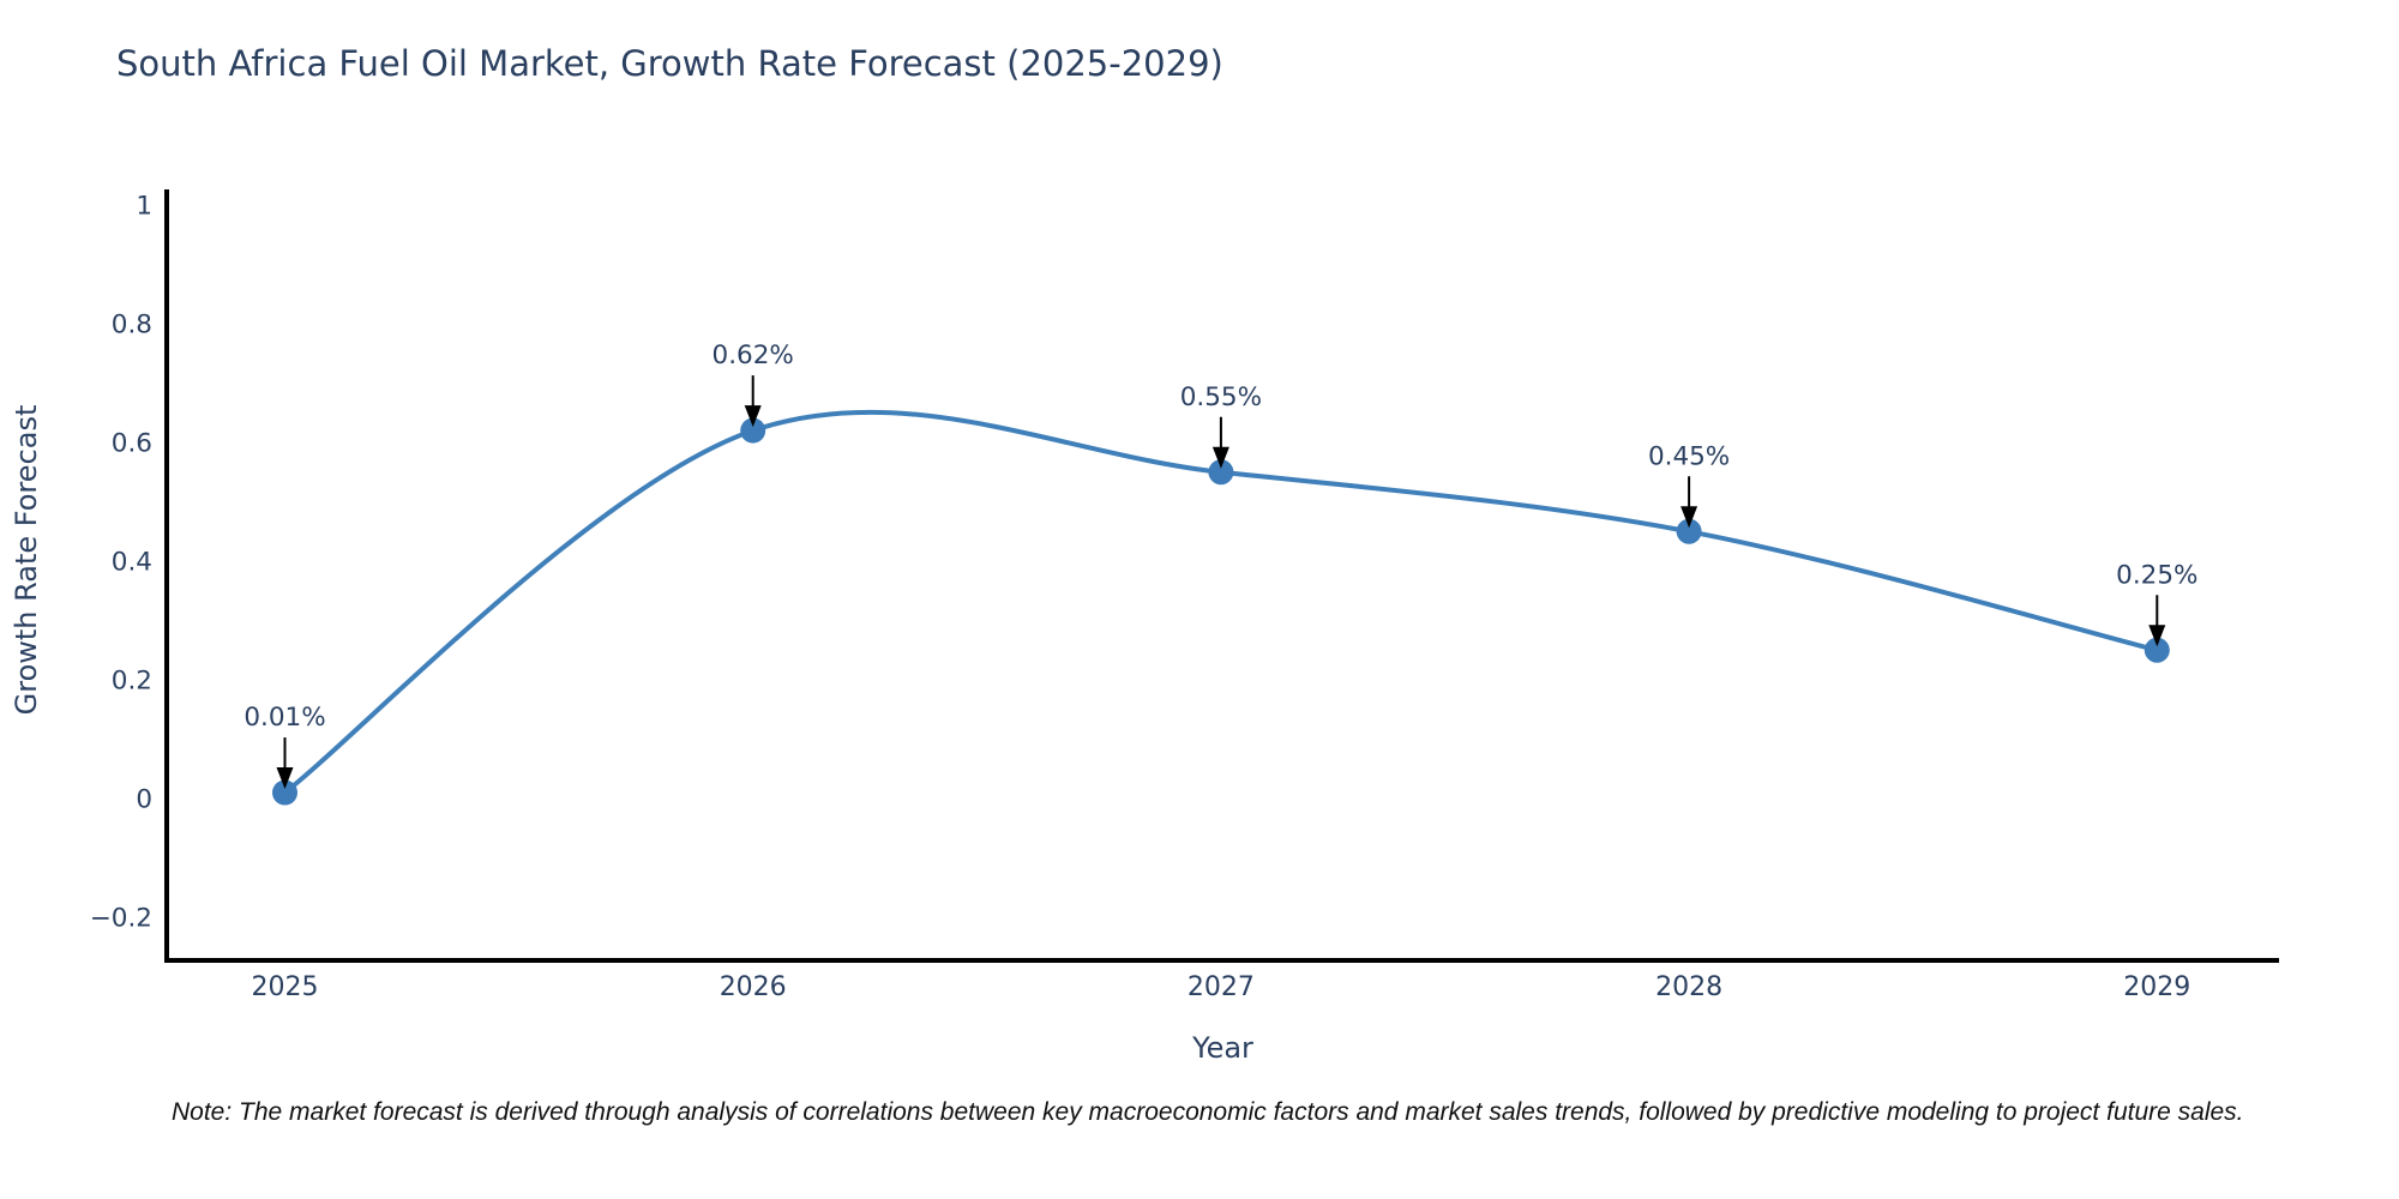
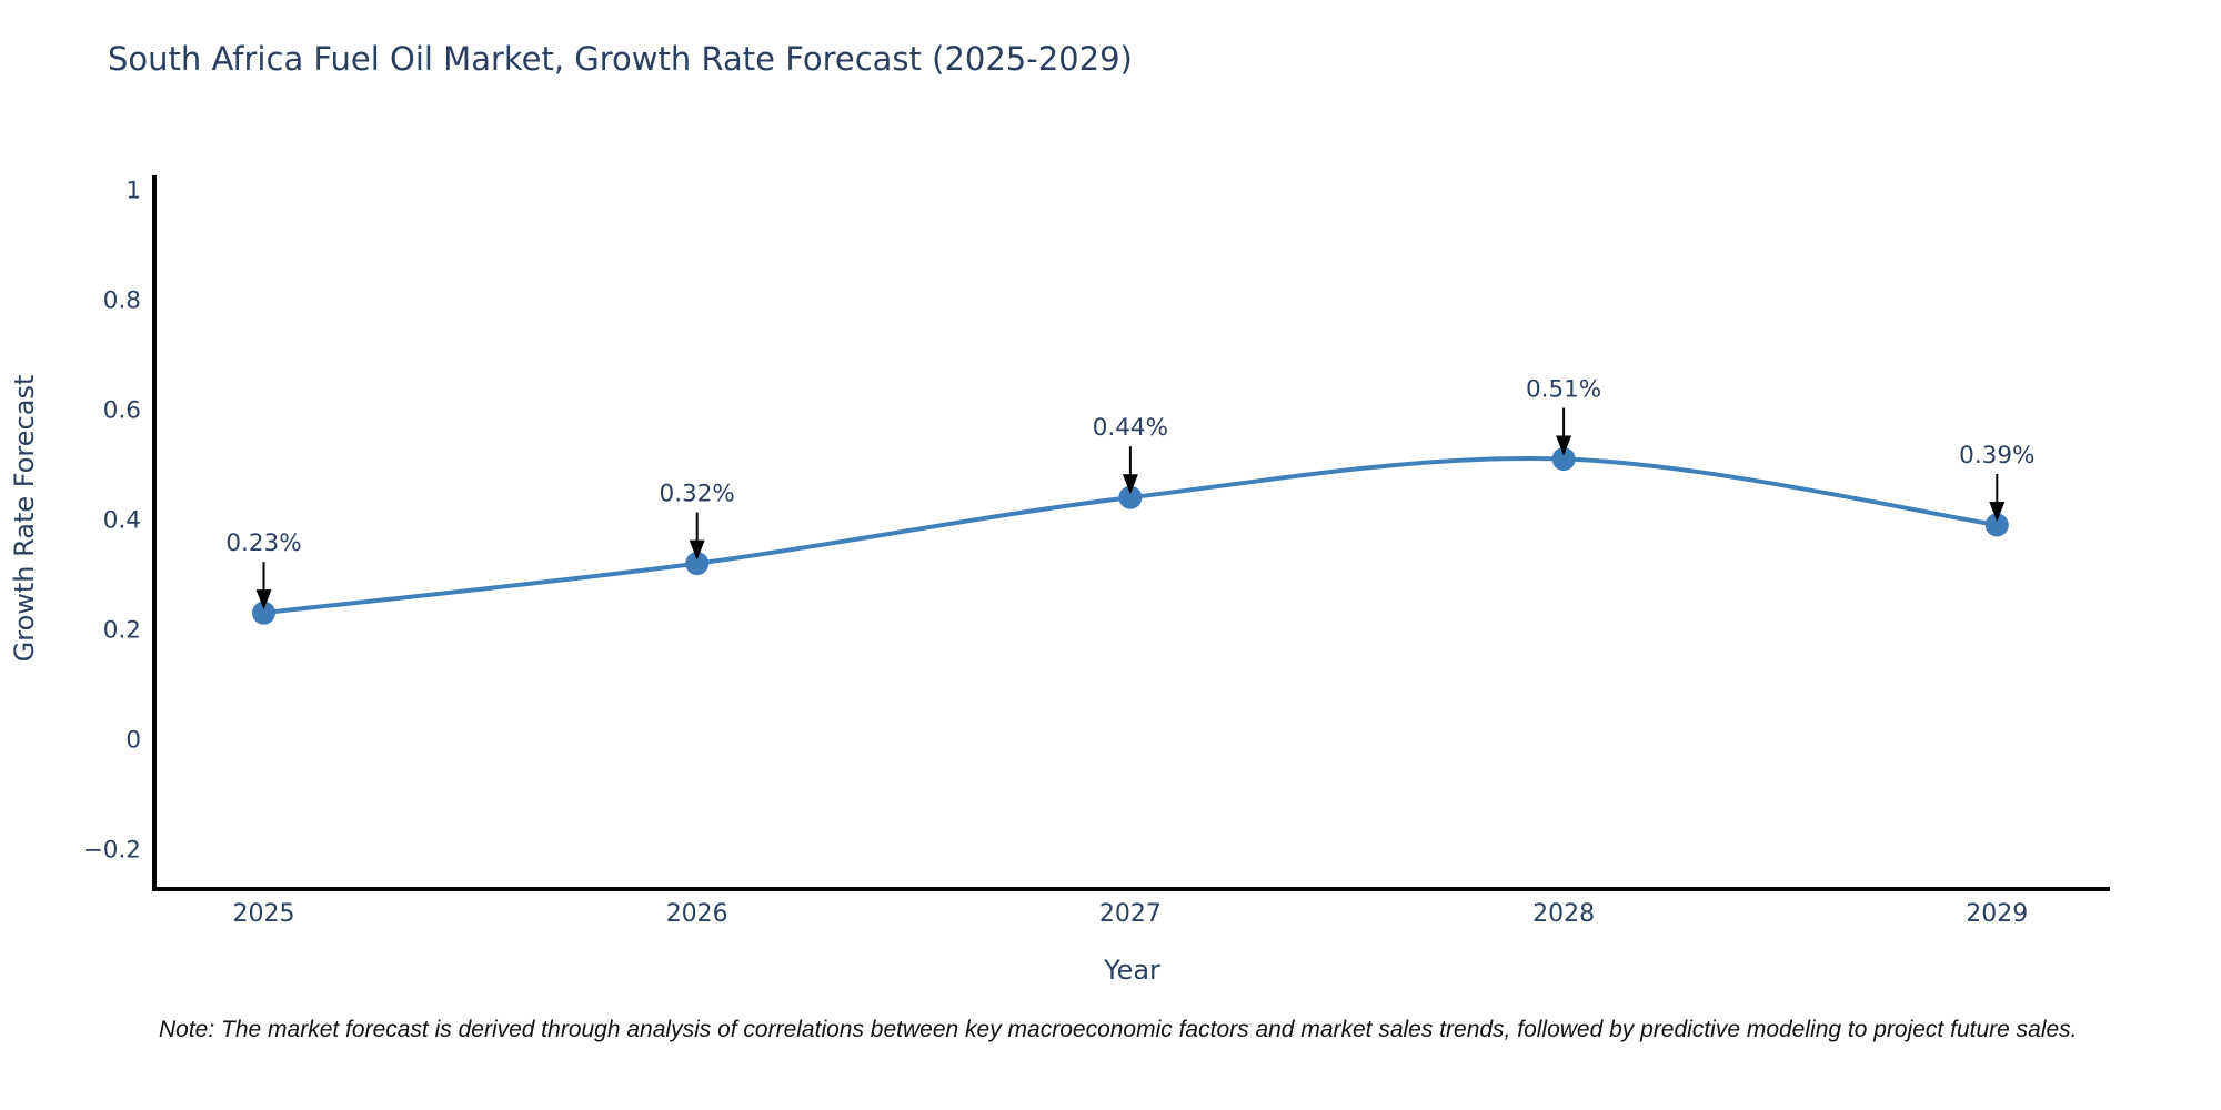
2025: 0.01% -> 0.23%
2026: 0.62% -> 0.32%
2027: 0.55% -> 0.44%
2028: 0.45% -> 0.51%
2029: 0.25% -> 0.39%
